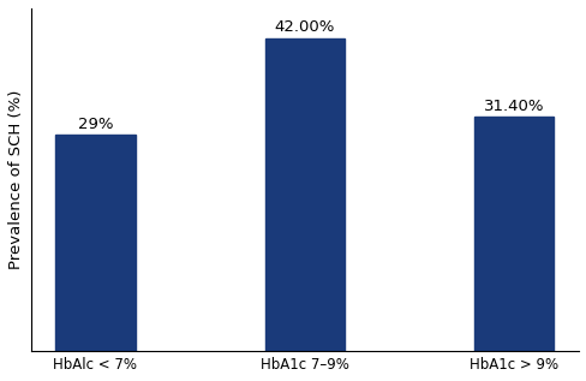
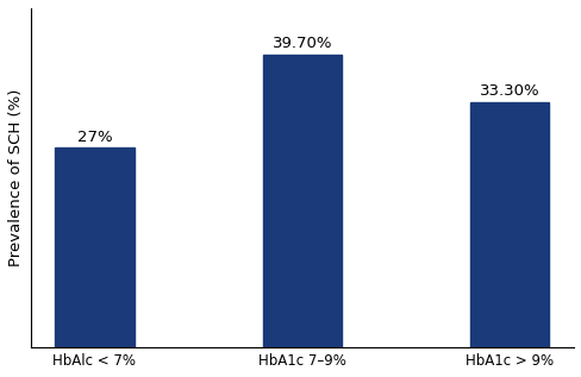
HbAlc < 7%: 29% -> 27%
HbA1c 7–9%: 42.00% -> 39.70%
HbA1c > 9%: 31.40% -> 33.30%
